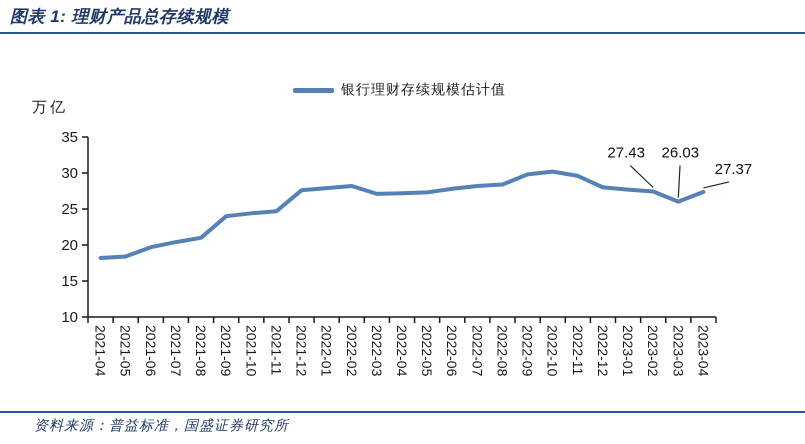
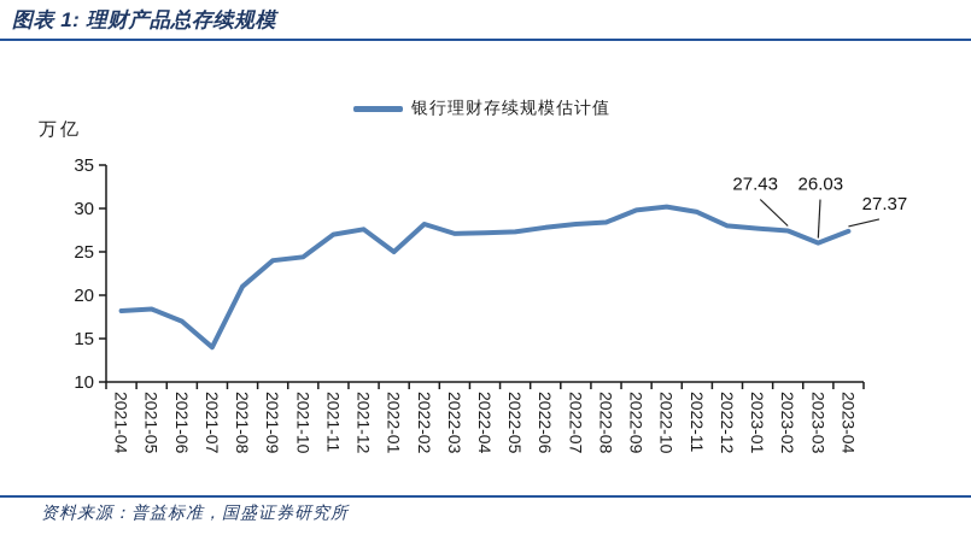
2021-06: 20 -> 17
2021-07: 20 -> 14
2021-11: 25 -> 27
2022-01: 28 -> 25
